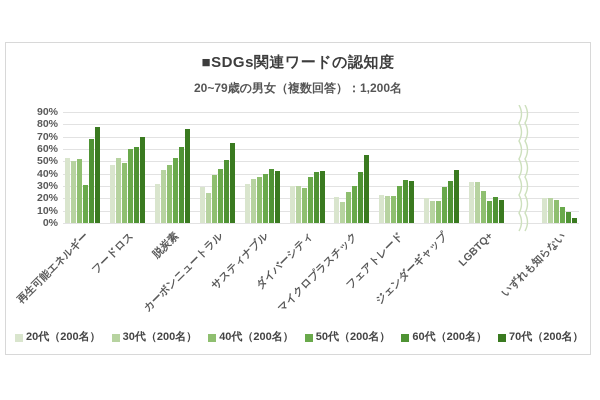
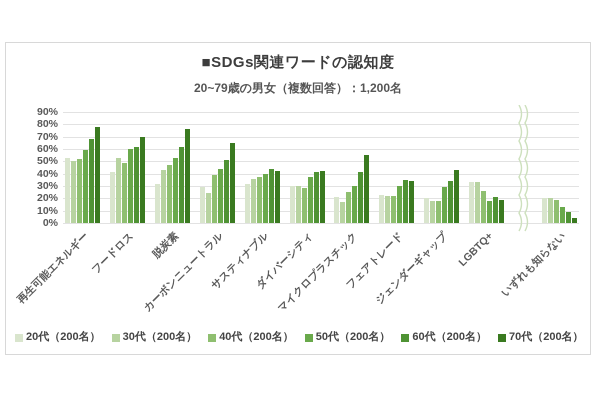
50代（200名）/再生可能エネルギー: 31% -> 59%
20代（200名）/フードロス: 47% -> 41%
